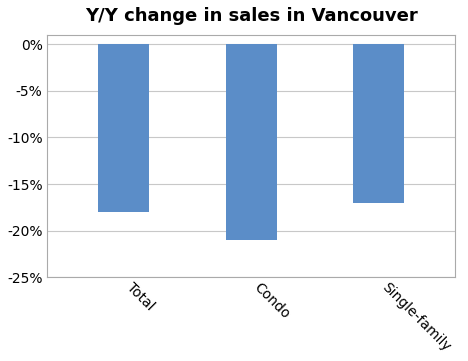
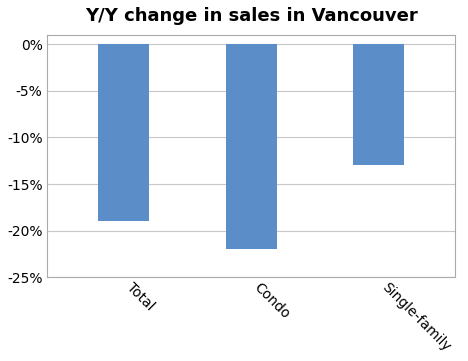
Total: -18% -> -19%
Condo: -21% -> -22%
Single-family: -17% -> -13%
